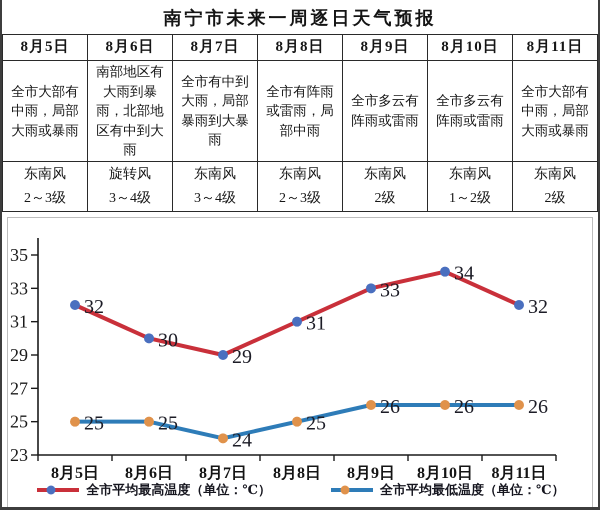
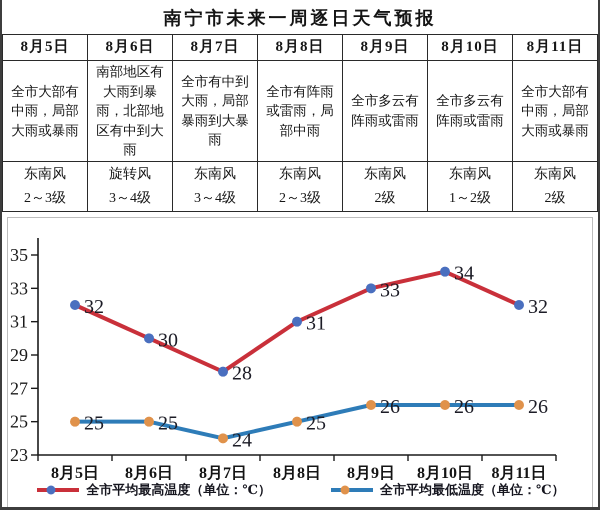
全市平均最高温度（单位：℃）/8月7日: 29 -> 28
